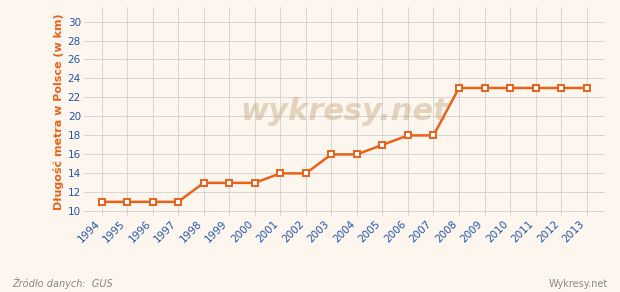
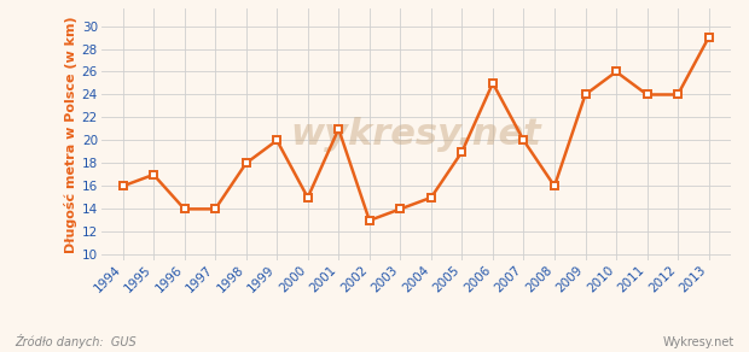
1994: 11 -> 16
1995: 11 -> 17
1996: 11 -> 14
1997: 11 -> 14
1998: 13 -> 18
1999: 13 -> 20
2000: 13 -> 15
2001: 14 -> 21
2002: 14 -> 13
2003: 16 -> 14
2004: 16 -> 15
2005: 17 -> 19
2006: 18 -> 25
2007: 18 -> 20
2008: 23 -> 16
2009: 23 -> 24
2010: 23 -> 26
2011: 23 -> 24
2012: 23 -> 24
2013: 23 -> 29
